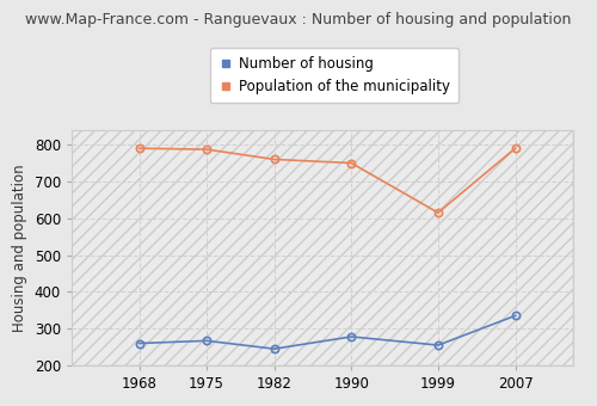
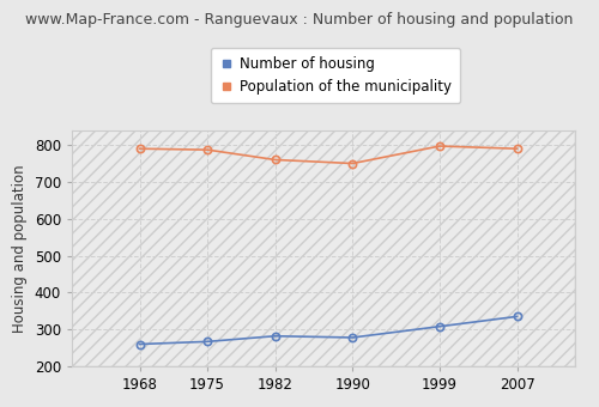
Number of housing/1982: 245 -> 282
Number of housing/1999: 255 -> 308
Population of the municipality/1999: 615 -> 797
